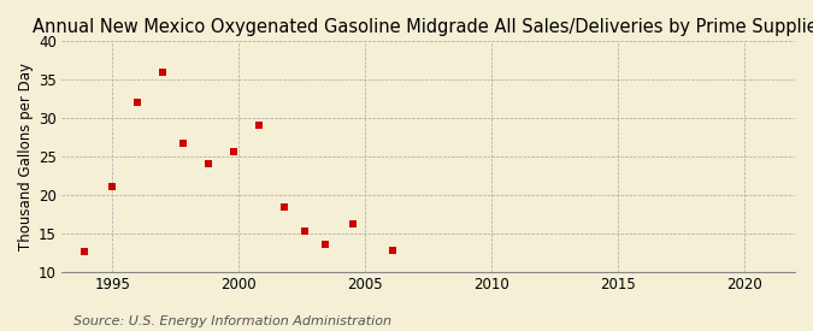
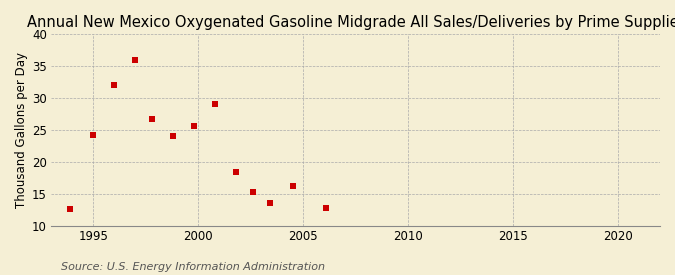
1995: 21.2 -> 24.2
